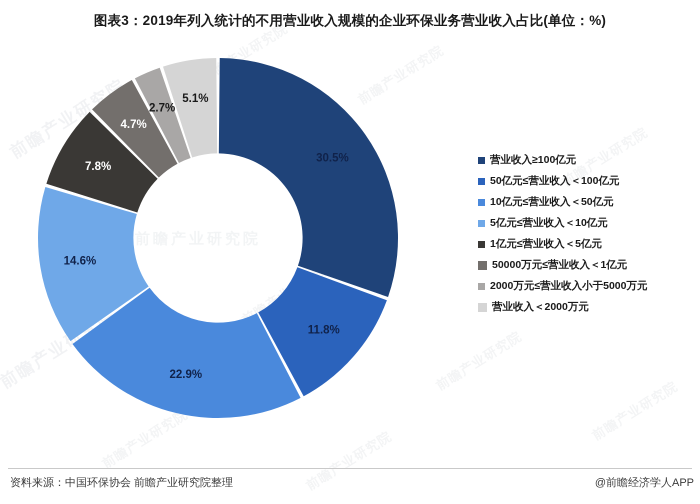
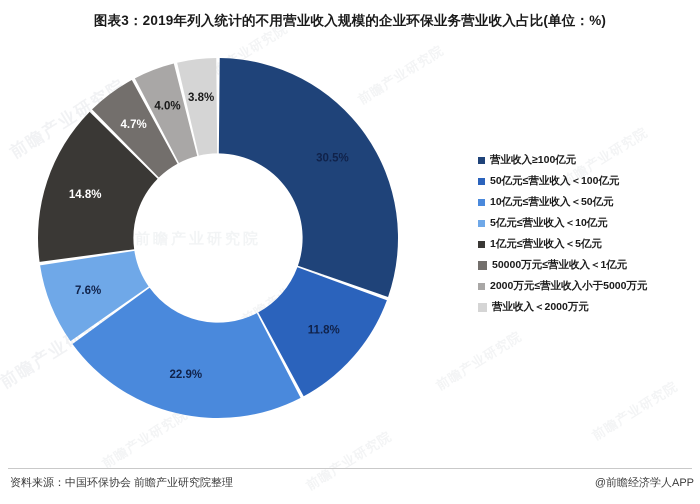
5亿元≤营业收入＜10亿元: 14.6% -> 7.6%
1亿元≤营业收入＜5亿元: 7.8% -> 14.8%
2000万元≤营业收入小于5000万元: 2.7% -> 4.0%
营业收入＜2000万元: 5.1% -> 3.8%
